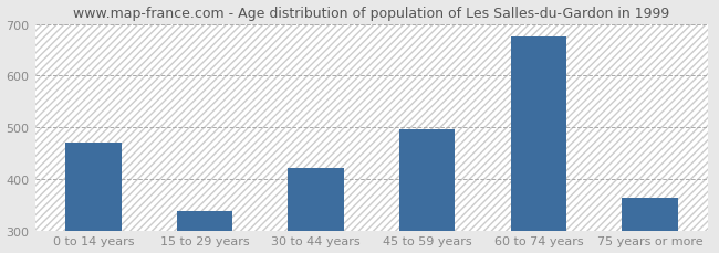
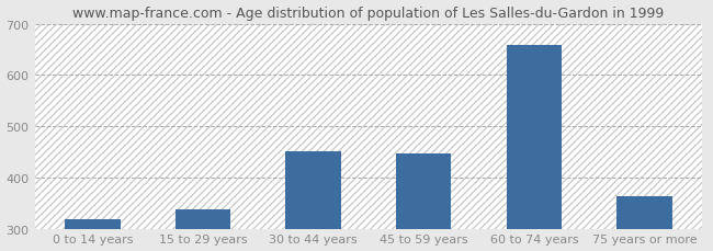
0 to 14 years: 470 -> 318
30 to 44 years: 420 -> 450
45 to 59 years: 495 -> 447
60 to 74 years: 675 -> 658
